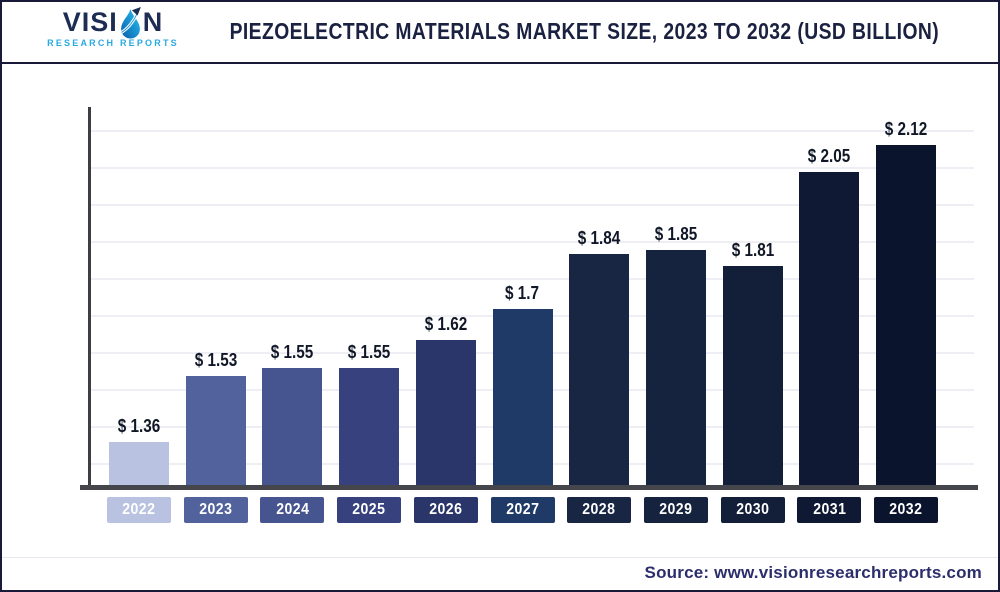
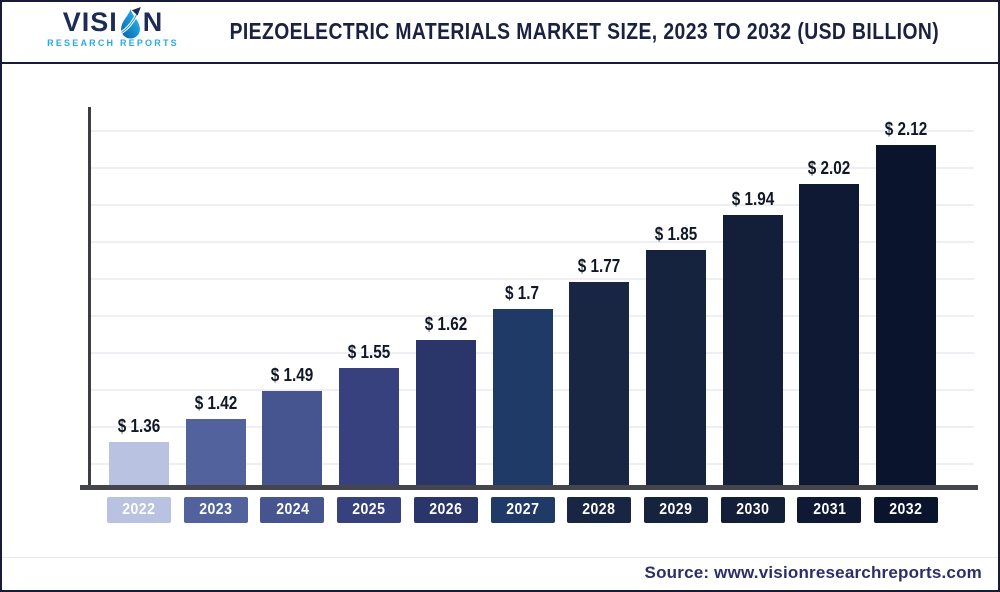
2023: 1.53 -> 1.42
2024: 1.55 -> 1.49
2028: 1.84 -> 1.77
2030: 1.81 -> 1.94
2031: 2.05 -> 2.02
